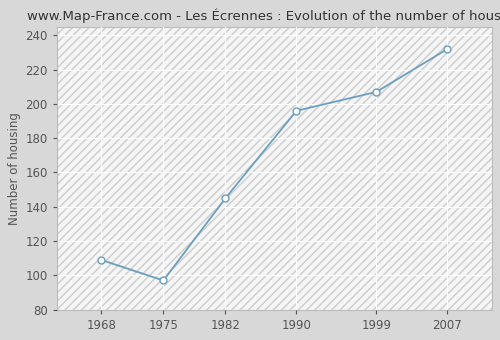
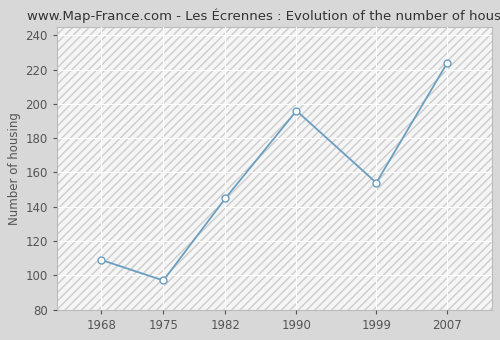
1999: 207 -> 154
2007: 232 -> 224
